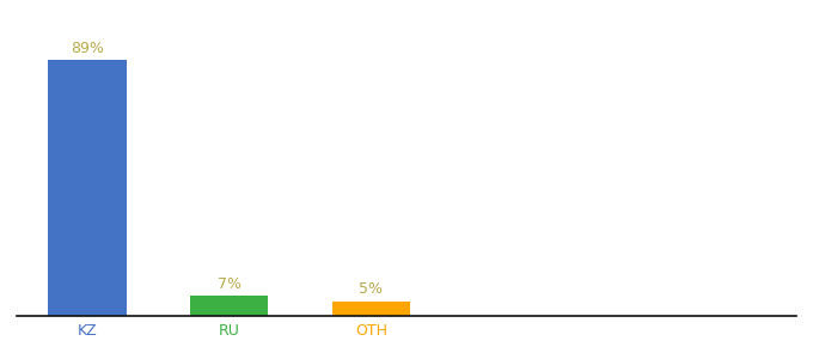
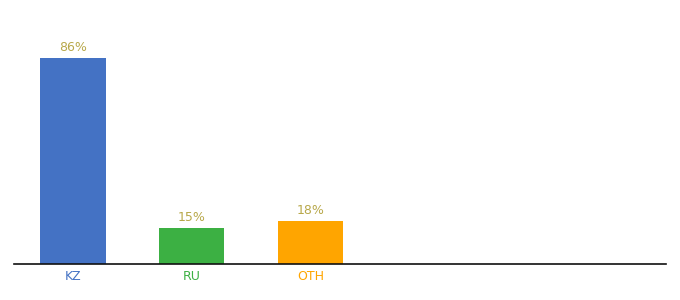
KZ: 89% -> 86%
RU: 7% -> 15%
OTH: 5% -> 18%
